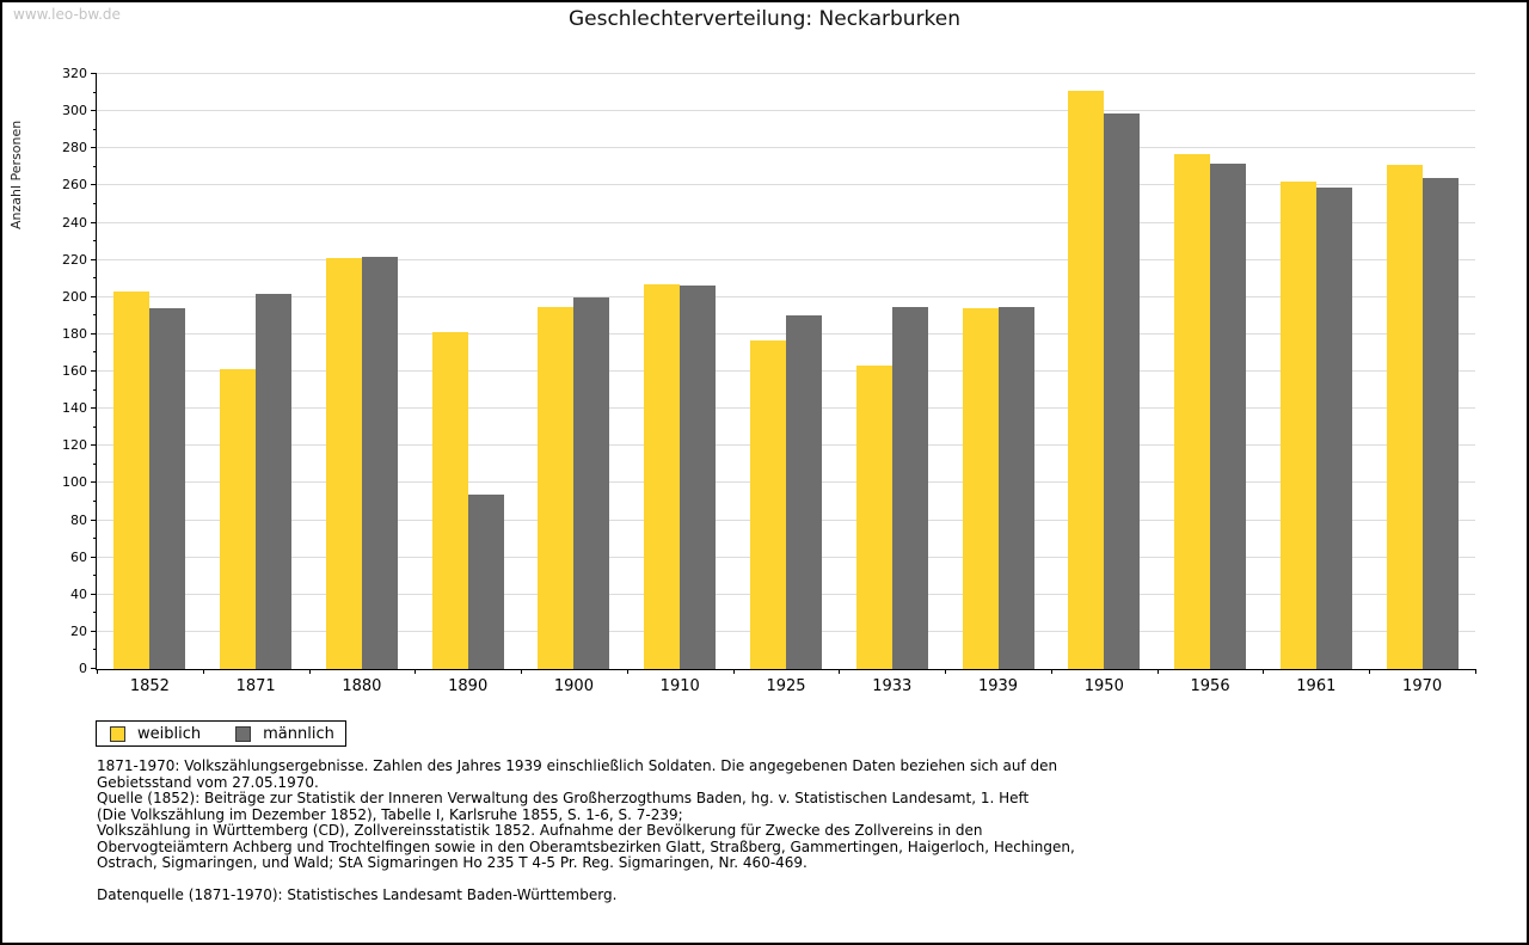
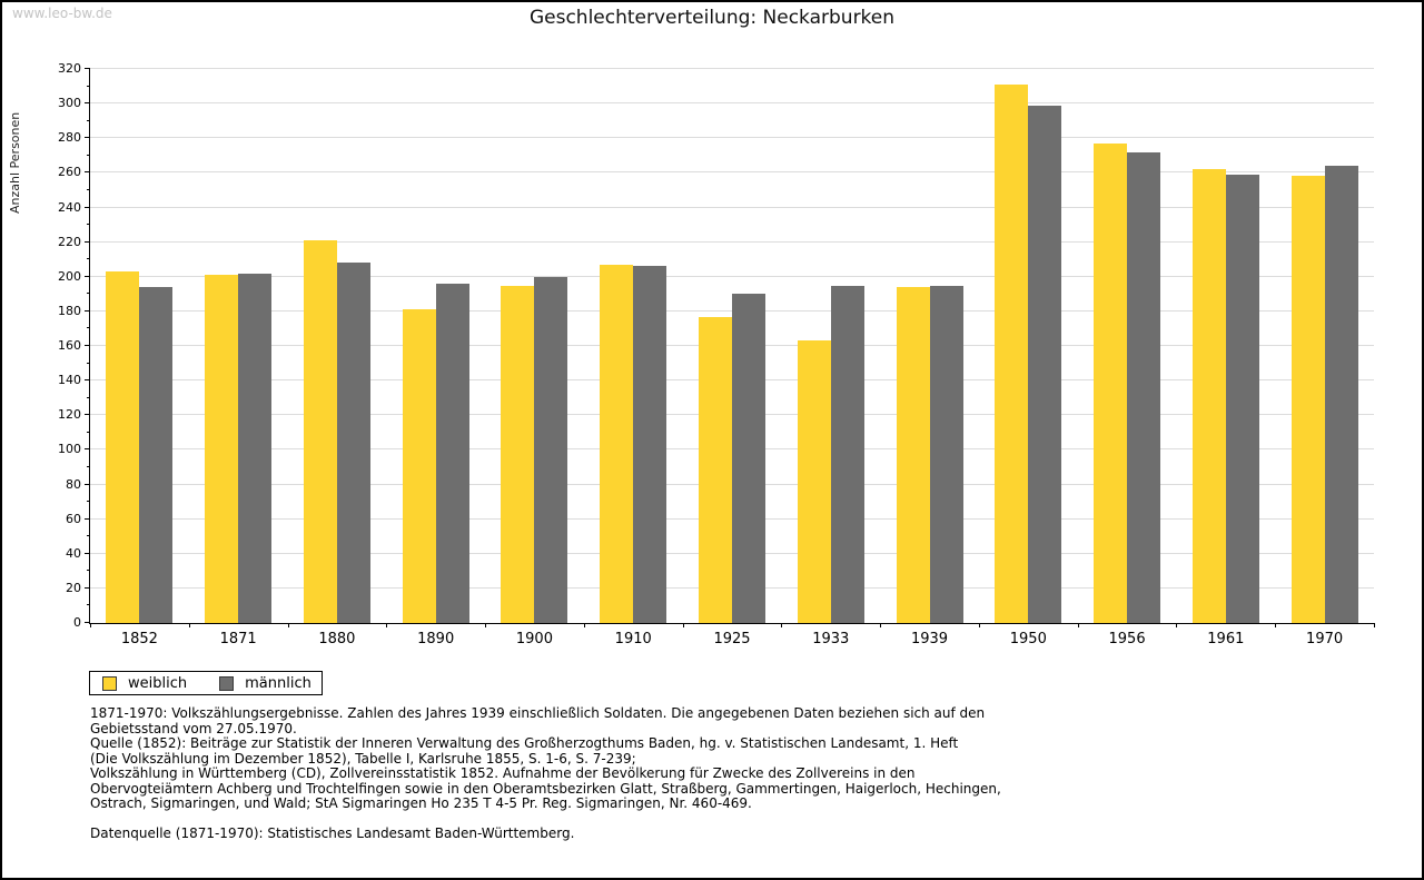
weiblich/1871: 161 -> 201
männlich/1880: 222 -> 208
männlich/1890: 94 -> 196
weiblich/1970: 271 -> 258
